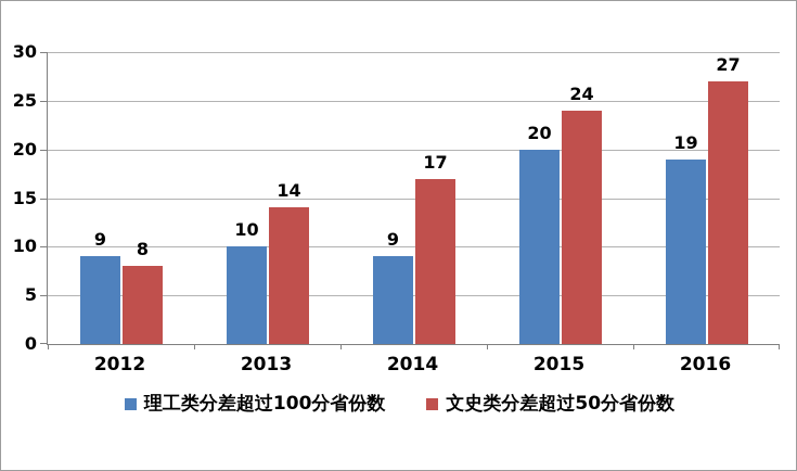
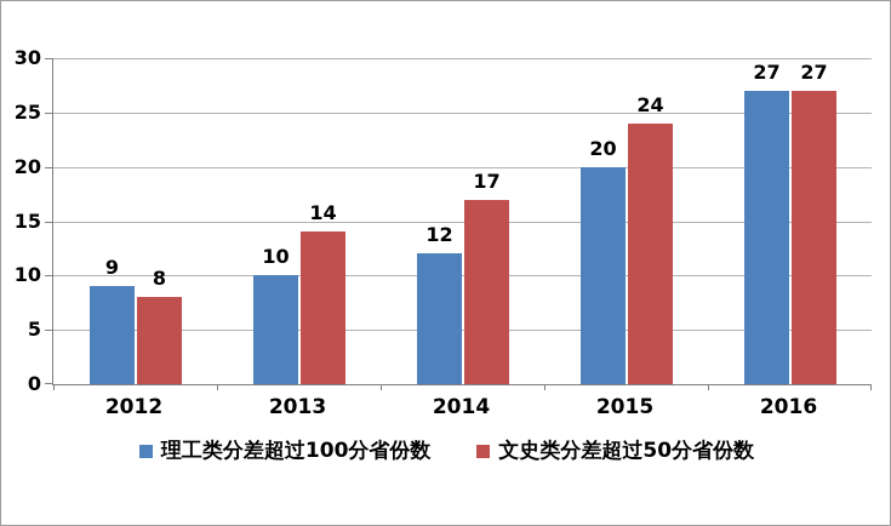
理工类分差超过100分省份数/2014: 9 -> 12
理工类分差超过100分省份数/2016: 19 -> 27
